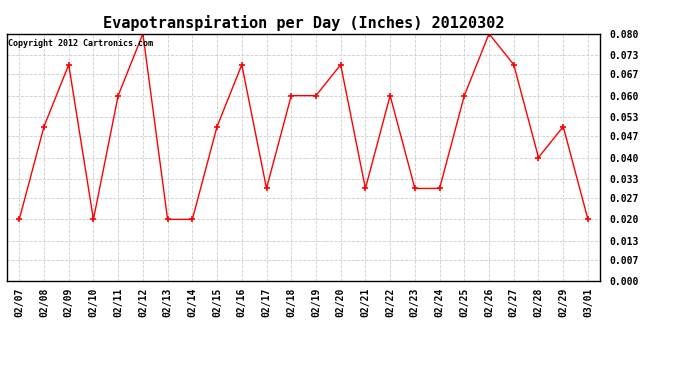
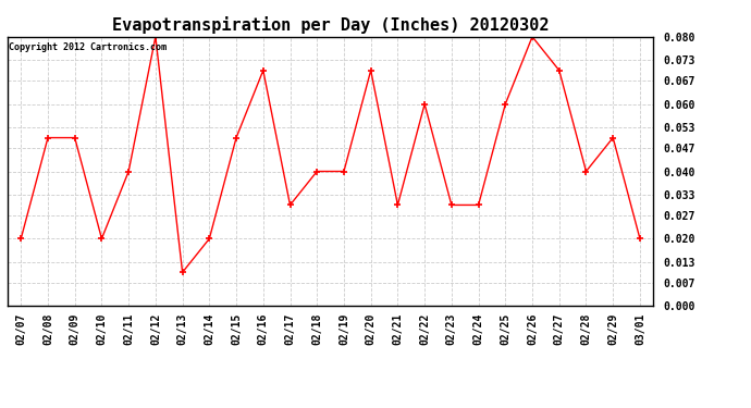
02/09: 0.07 -> 0.05
02/11: 0.06 -> 0.04
02/13: 0.02 -> 0.01
02/18: 0.06 -> 0.04
02/19: 0.06 -> 0.04
